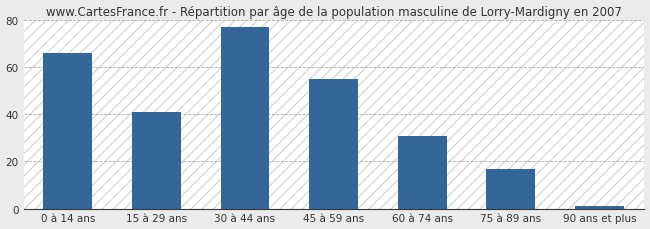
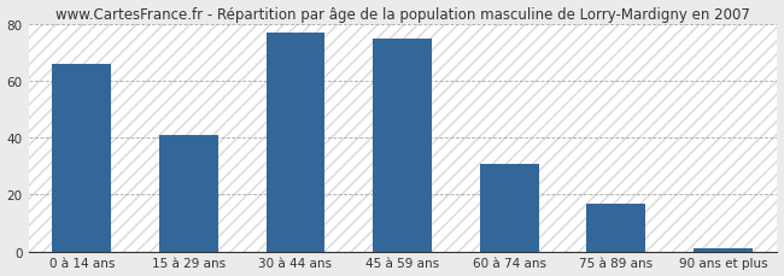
45 à 59 ans: 55 -> 75
